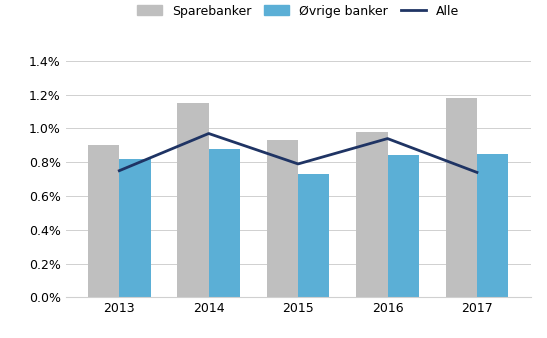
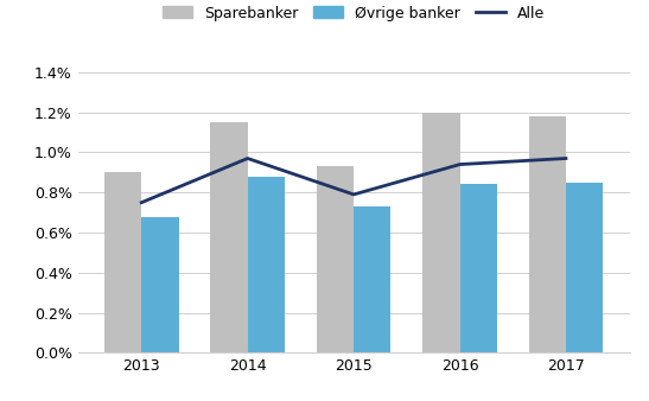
Øvrige banker/2013: 0.82% -> 0.68%
Sparebanker/2016: 0.98% -> 1.20%
Alle/2017: 0.74% -> 0.97%
